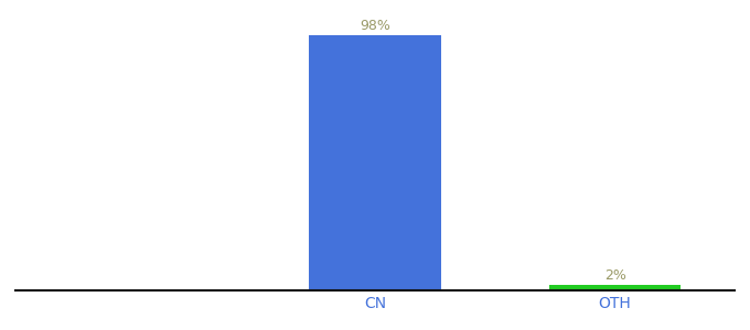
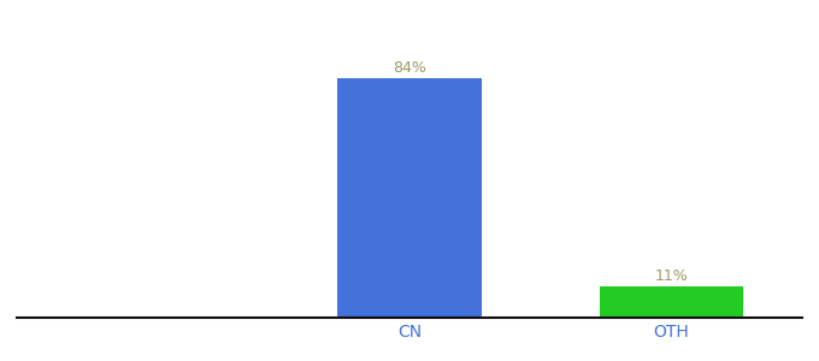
CN: 98% -> 84%
OTH: 2% -> 11%
